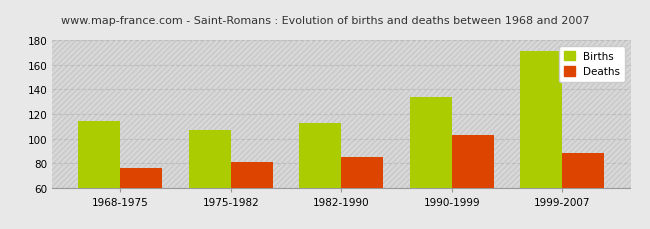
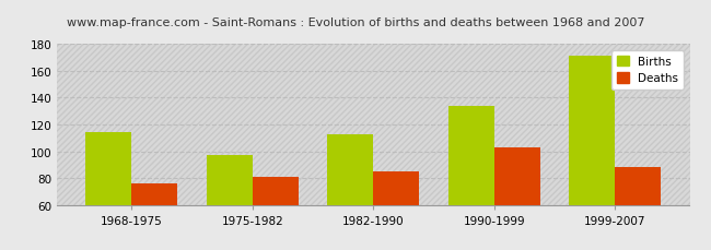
Births/1975-1982: 107 -> 97
